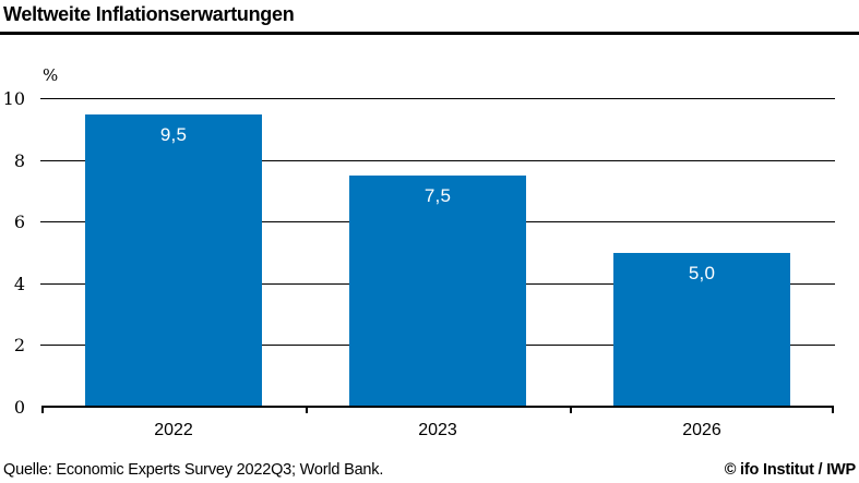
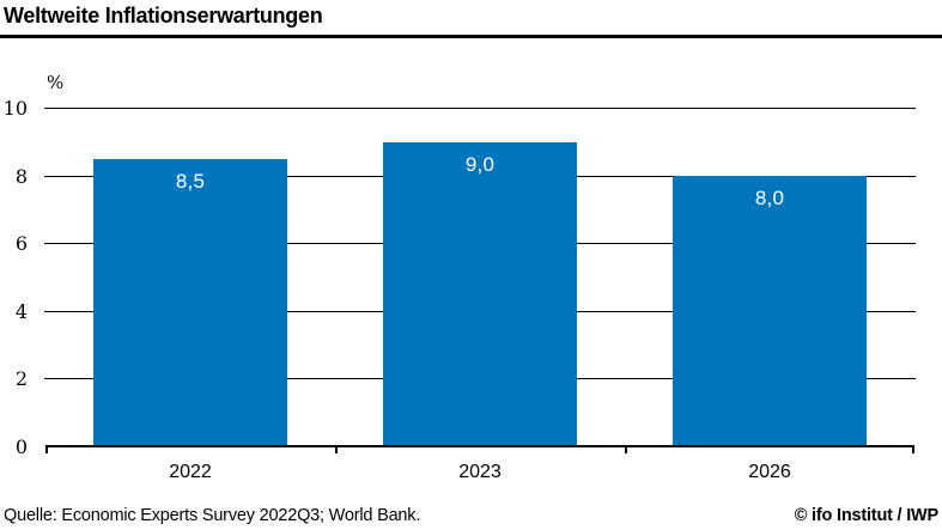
2022: 9,5 -> 8,5
2023: 7,5 -> 9,0
2026: 5,0 -> 8,0
